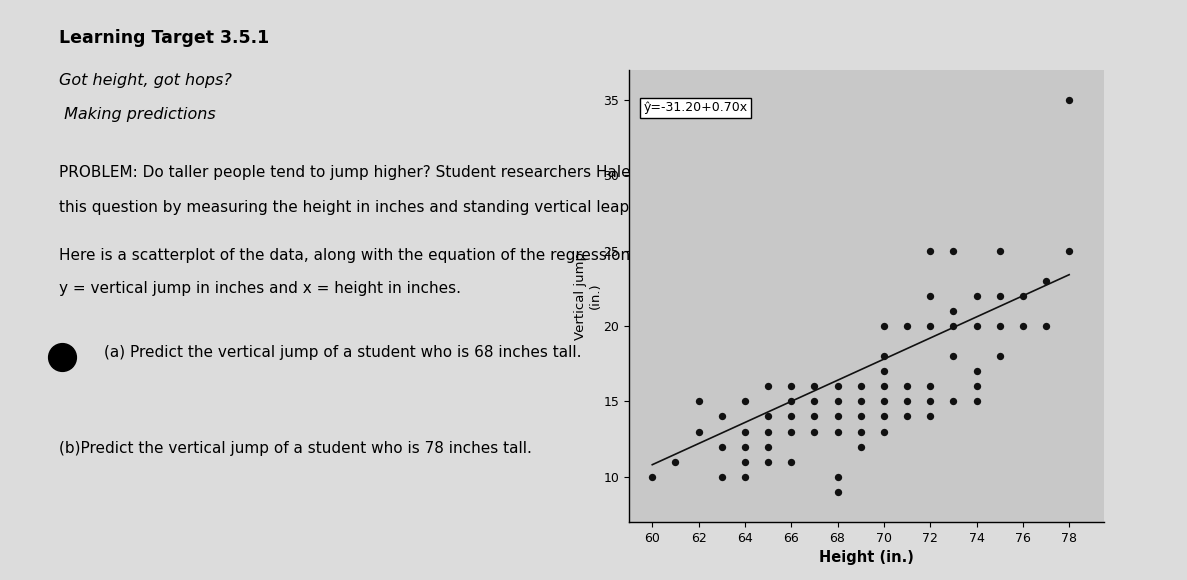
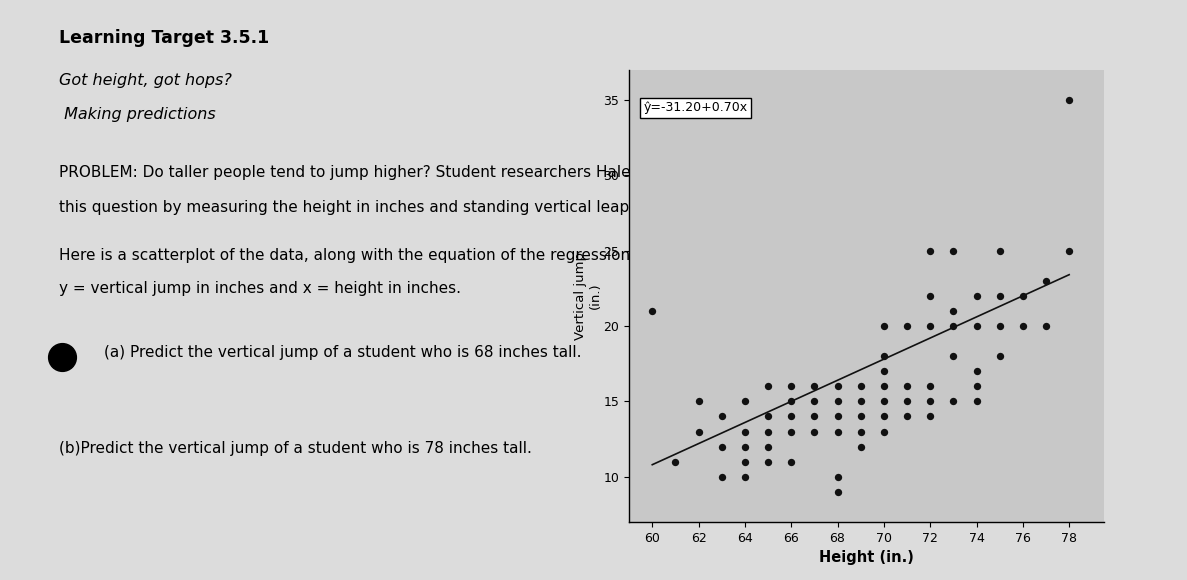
60: 10 -> 21
